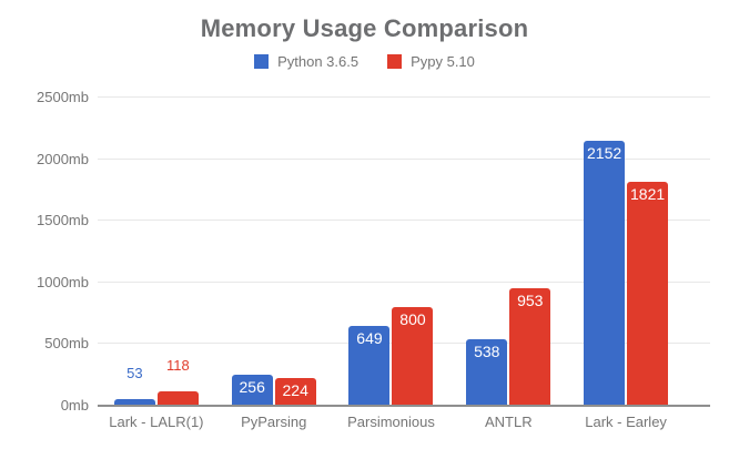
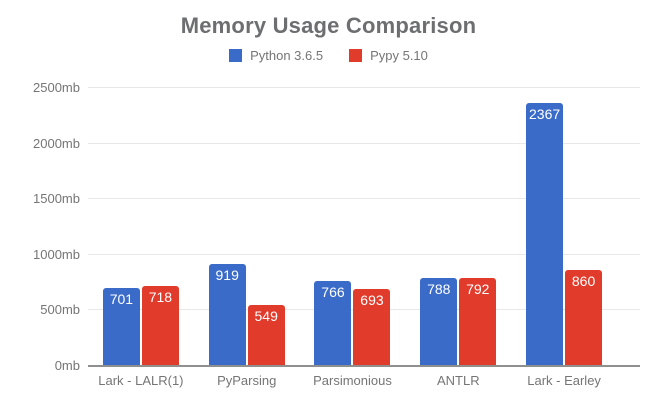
Python 3.6.5/Lark - LALR(1): 53 -> 701
Pypy 5.10/Lark - LALR(1): 118 -> 718
Python 3.6.5/PyParsing: 256 -> 919
Pypy 5.10/PyParsing: 224 -> 549
Python 3.6.5/Parsimonious: 649 -> 766
Pypy 5.10/Parsimonious: 800 -> 693
Python 3.6.5/ANTLR: 538 -> 788
Pypy 5.10/ANTLR: 953 -> 792
Python 3.6.5/Lark - Earley: 2152 -> 2367
Pypy 5.10/Lark - Earley: 1821 -> 860
